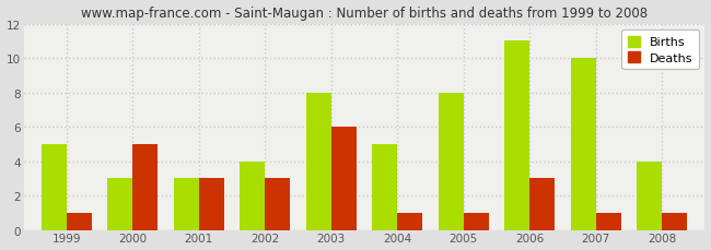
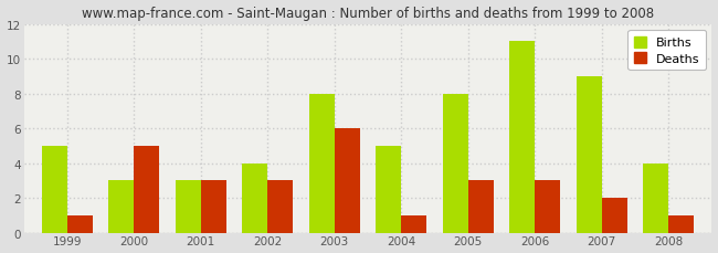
Deaths/2005: 1 -> 3
Births/2007: 10 -> 9
Deaths/2007: 1 -> 2
